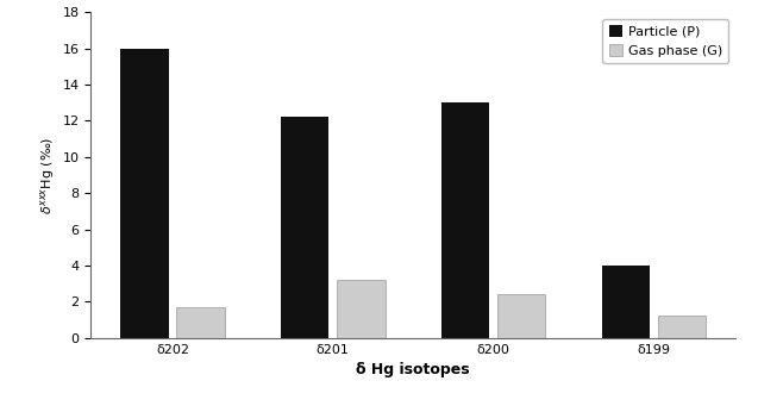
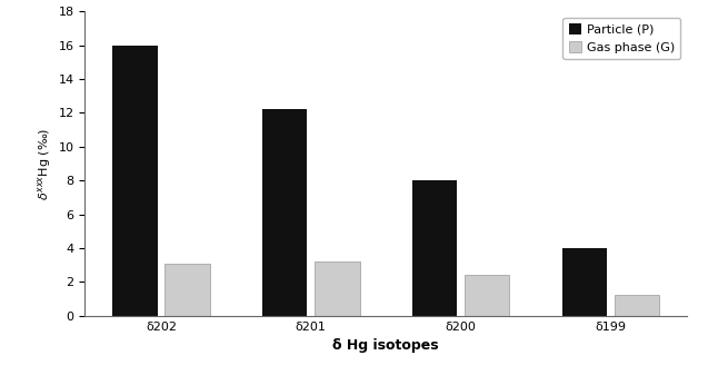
Gas phase (G)/δ202: 1.7 -> 3.1
Particle (P)/δ200: 13.0 -> 8.0
